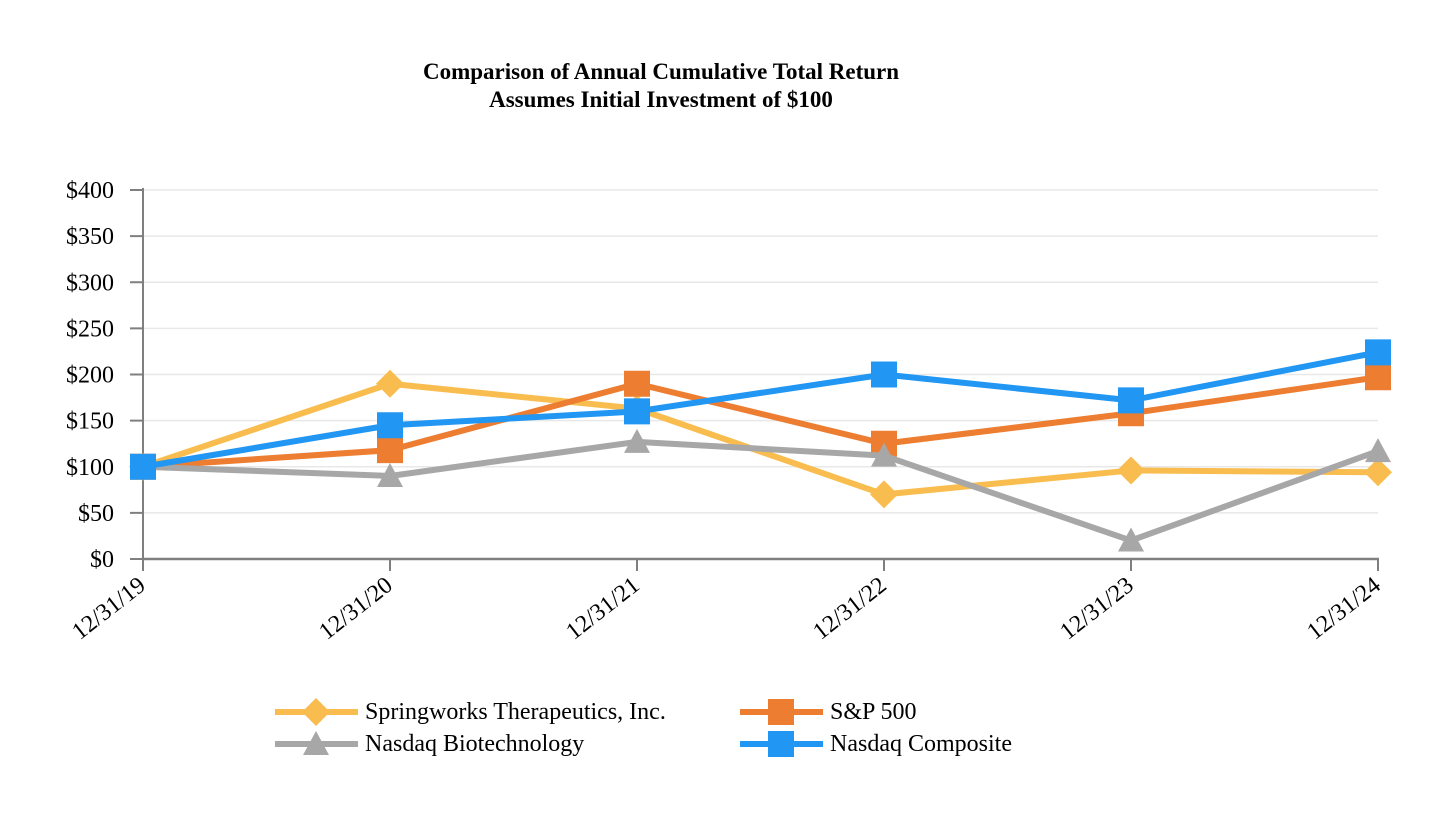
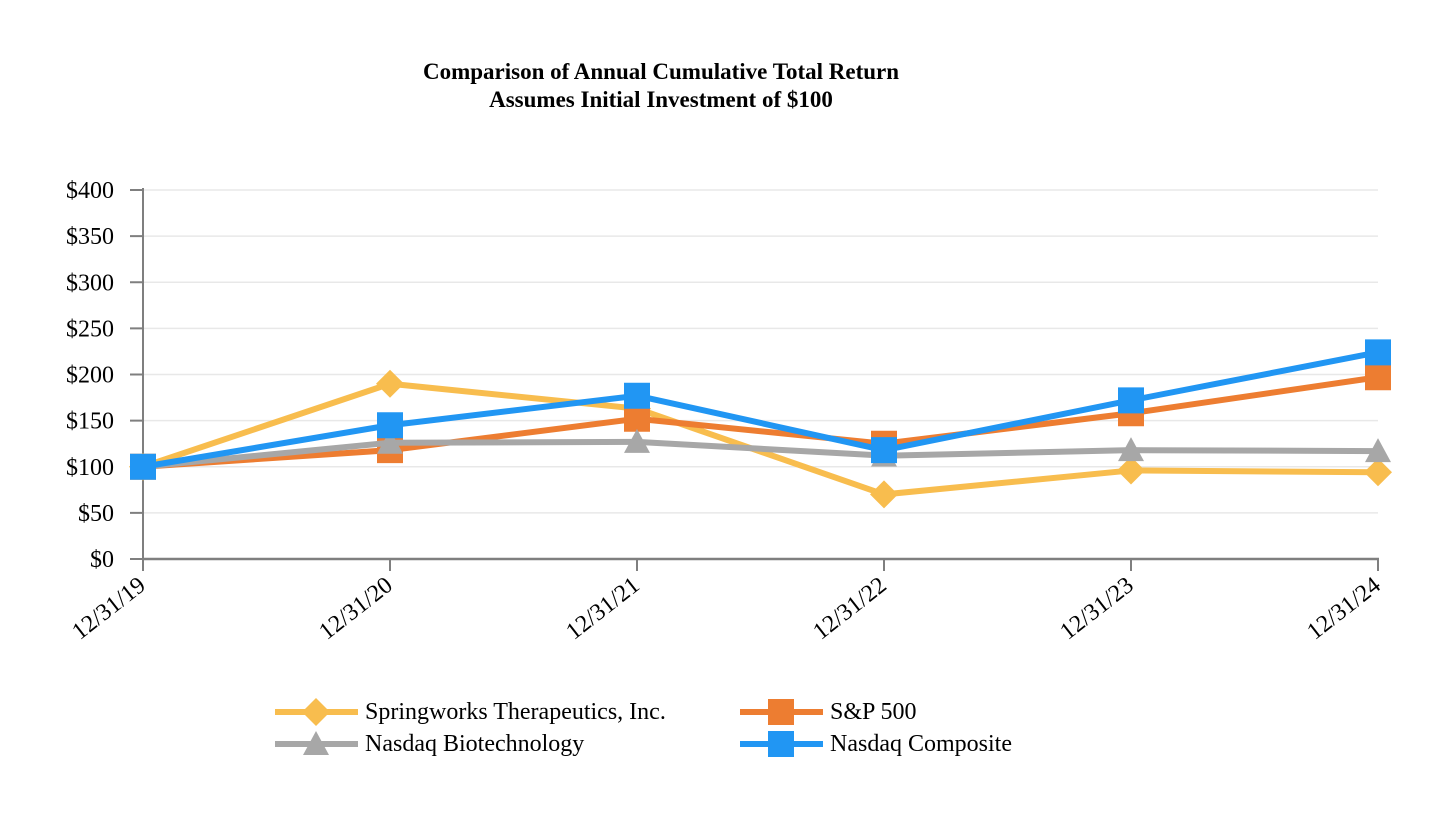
Nasdaq Biotechnology/12/31/20: $90 -> $130
S&P 500/12/31/21: $190 -> $150
Nasdaq Composite/12/31/21: $160 -> $180
Nasdaq Composite/12/31/22: $200 -> $120
Nasdaq Biotechnology/12/31/23: $20 -> $120
